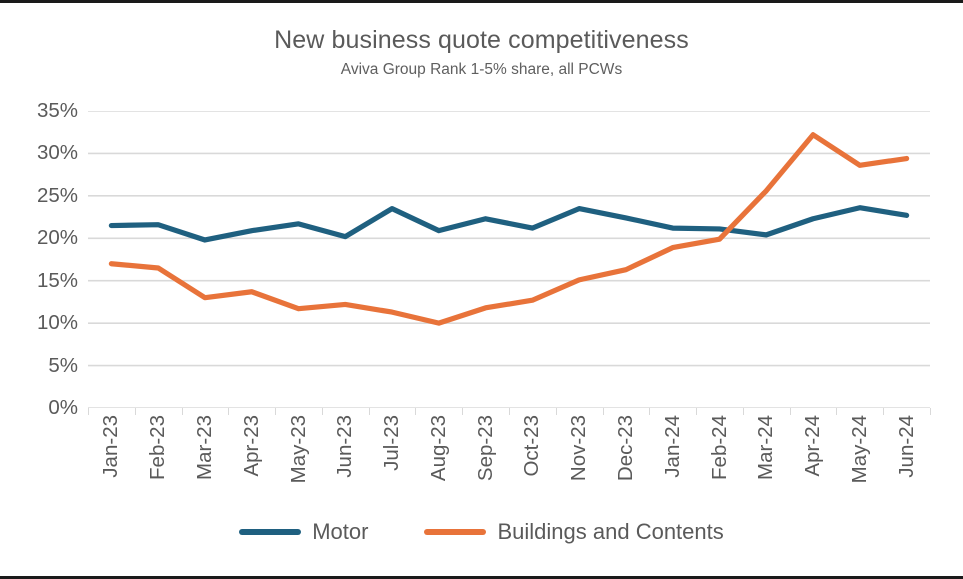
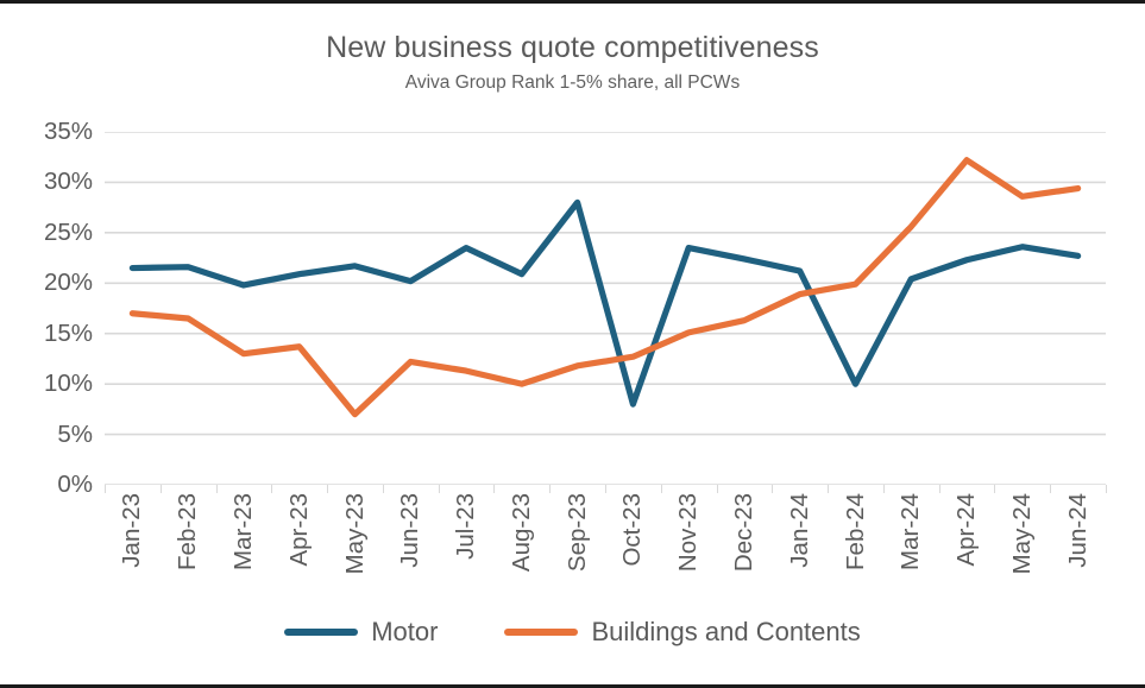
Buildings and Contents/May-23: 12% -> 7%
Motor/Sep-23: 22% -> 28%
Motor/Oct-23: 21% -> 8%
Motor/Feb-24: 21% -> 10%
